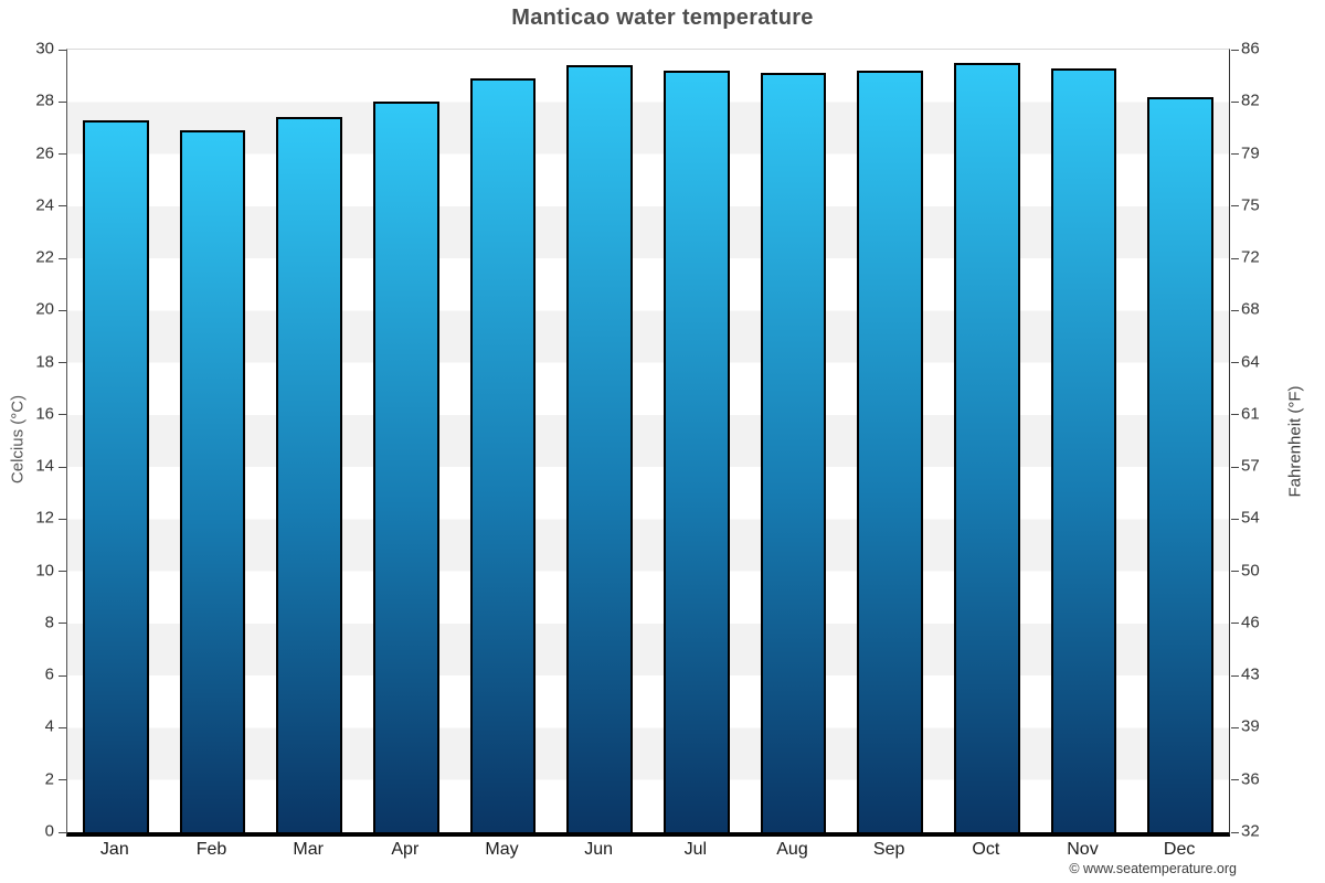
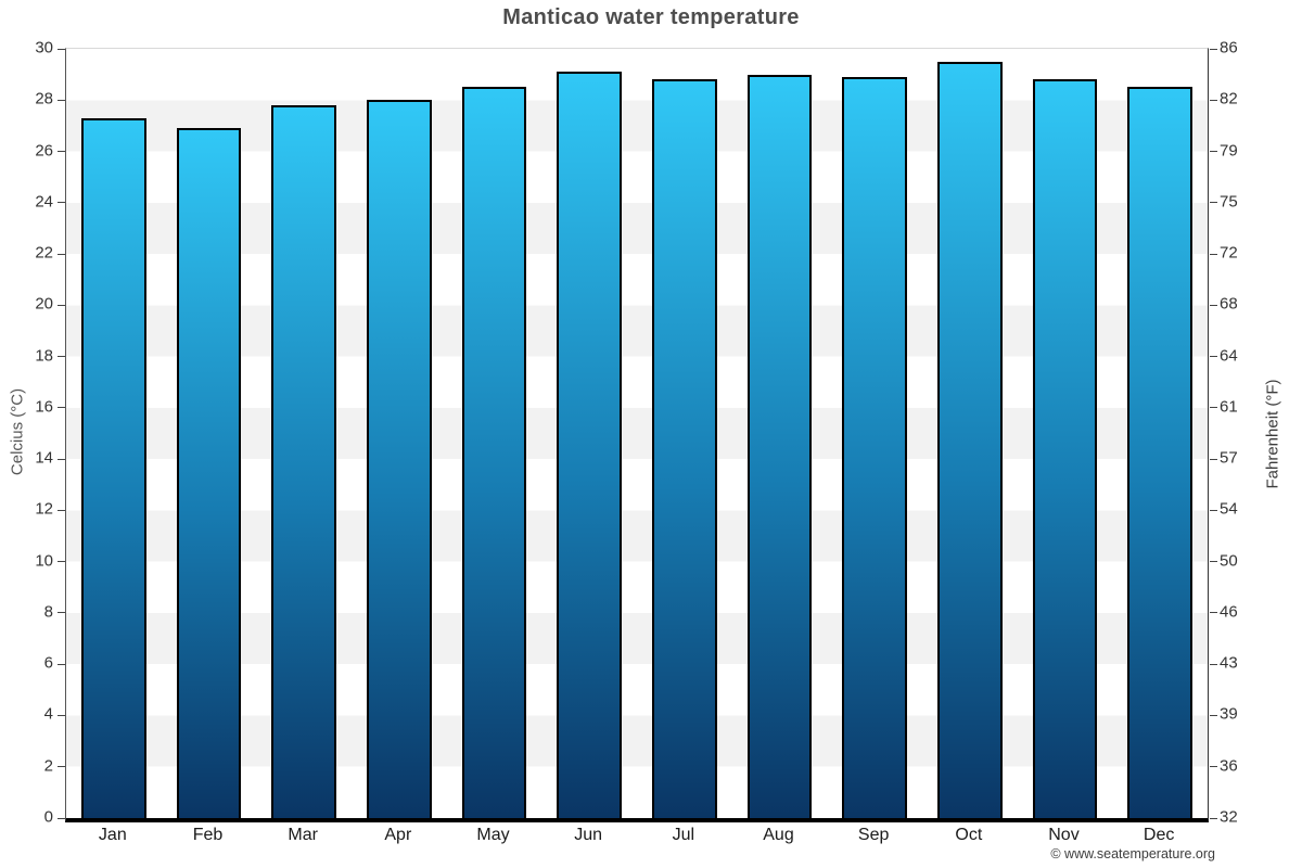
Mar: 27.4 -> 27.8
May: 28.9 -> 28.5
Jun: 29.4 -> 29.1
Jul: 29.2 -> 28.8
Aug: 29.1 -> 29.0
Sep: 29.2 -> 28.9
Nov: 29.3 -> 28.8
Dec: 28.2 -> 28.5
